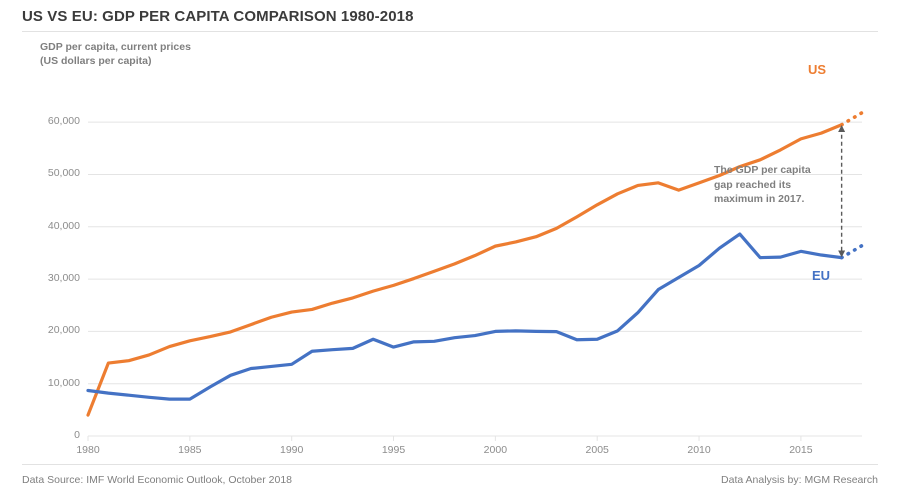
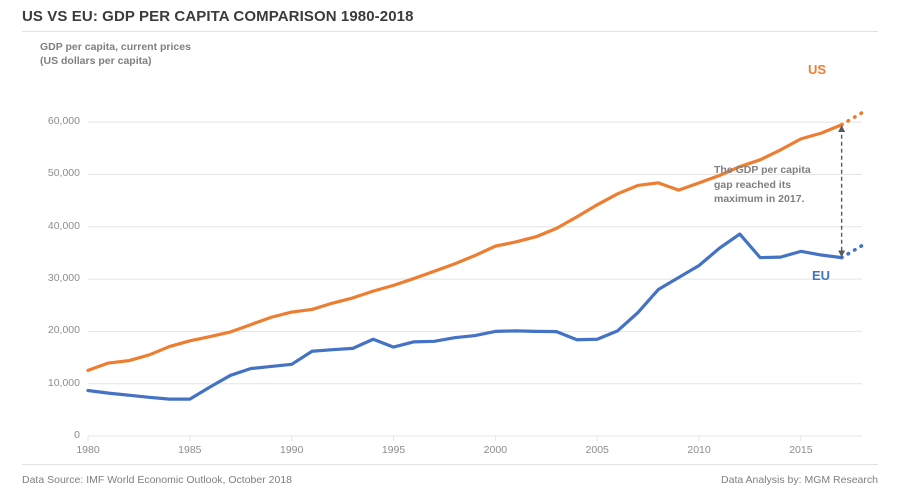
US/1980: 4000 -> 13000
